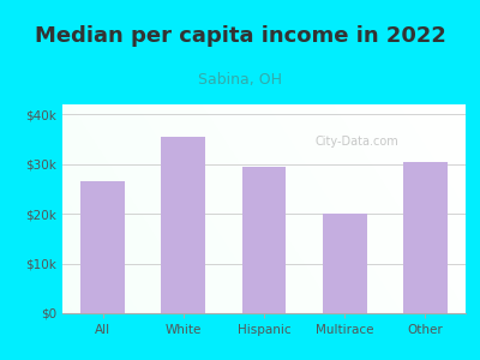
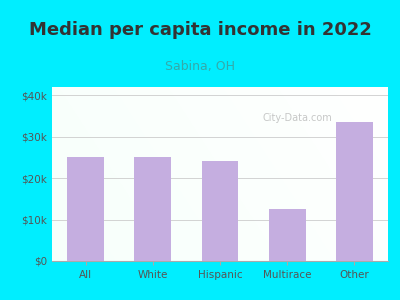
All: $26.5k -> $25.0k
White: $35.5k -> $25.2k
Hispanic: $29.5k -> $24.2k
Multirace: $20.0k -> $12.5k
Other: $30.5k -> $33.5k
